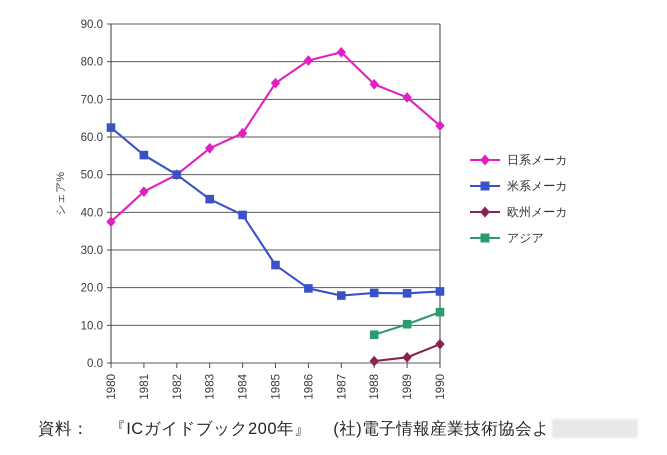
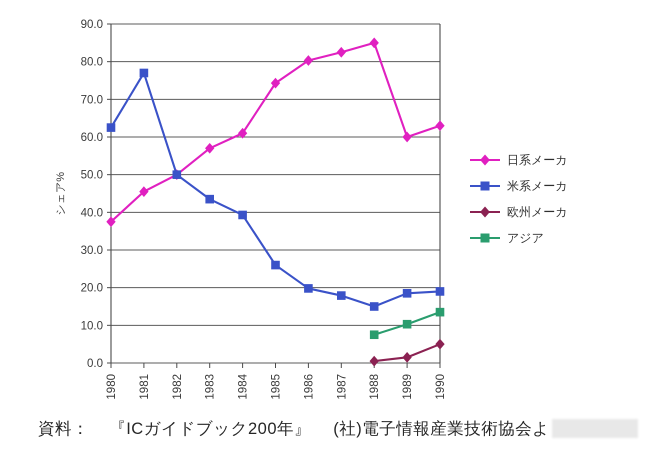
米系メーカ/1981: 55 -> 77
日系メーカ/1988: 74 -> 85
米系メーカ/1988: 19 -> 15
日系メーカ/1989: 70 -> 60
